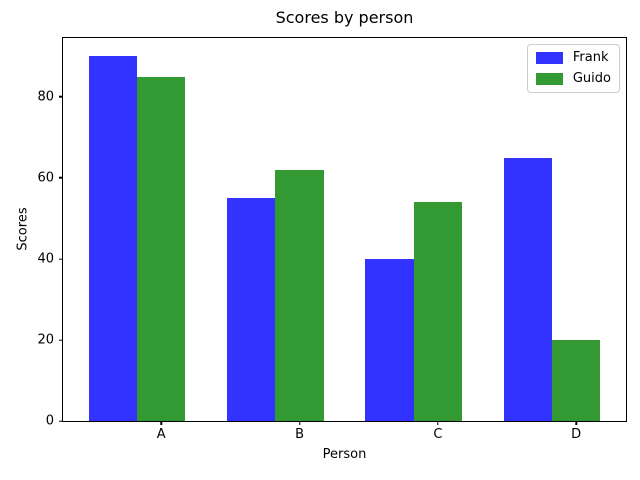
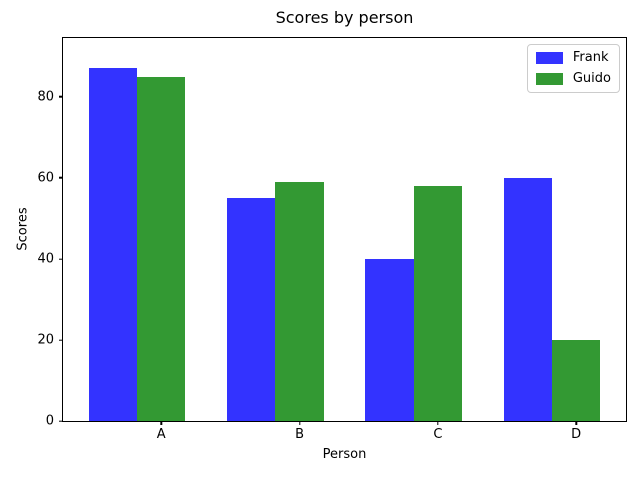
Frank/A: 90 -> 87
Guido/B: 62 -> 59
Guido/C: 54 -> 58
Frank/D: 65 -> 60
